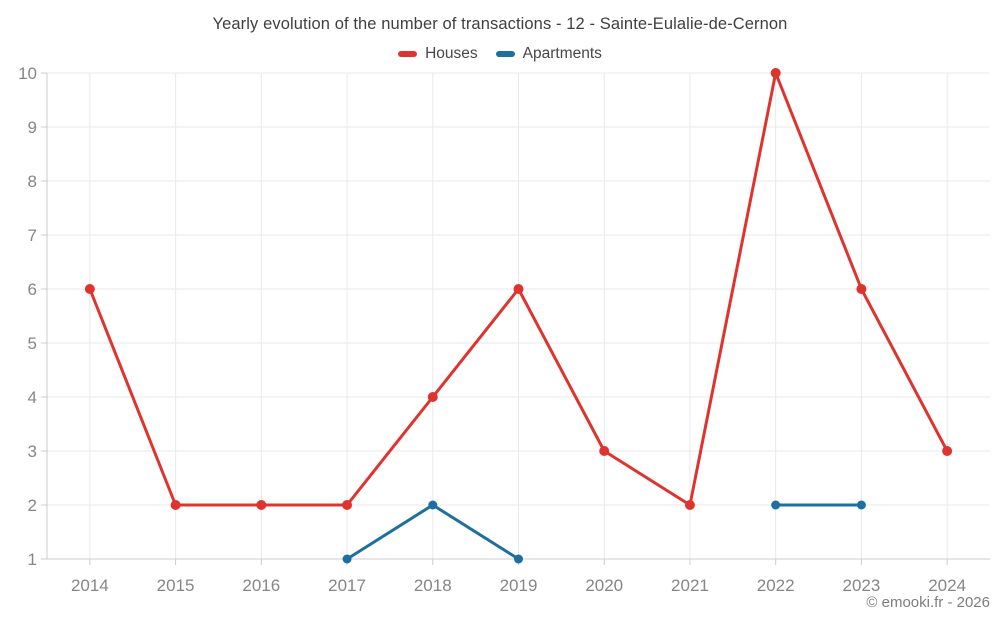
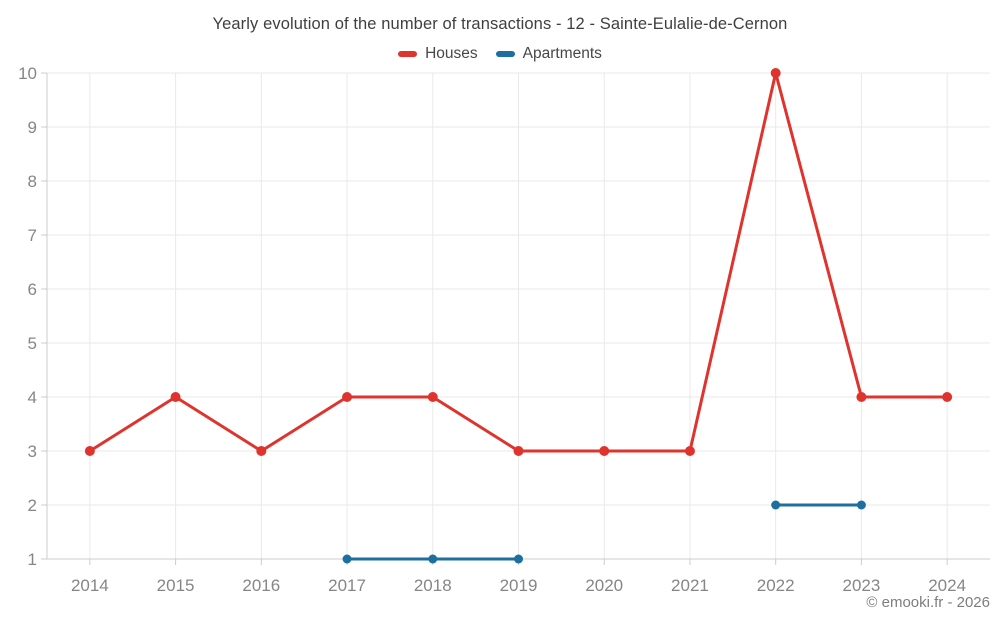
Houses/2014: 6 -> 3
Houses/2015: 2 -> 4
Houses/2016: 2 -> 3
Houses/2017: 2 -> 4
Apartments/2018: 2 -> 1
Houses/2019: 6 -> 3
Houses/2021: 2 -> 3
Houses/2023: 6 -> 4
Houses/2024: 3 -> 4
